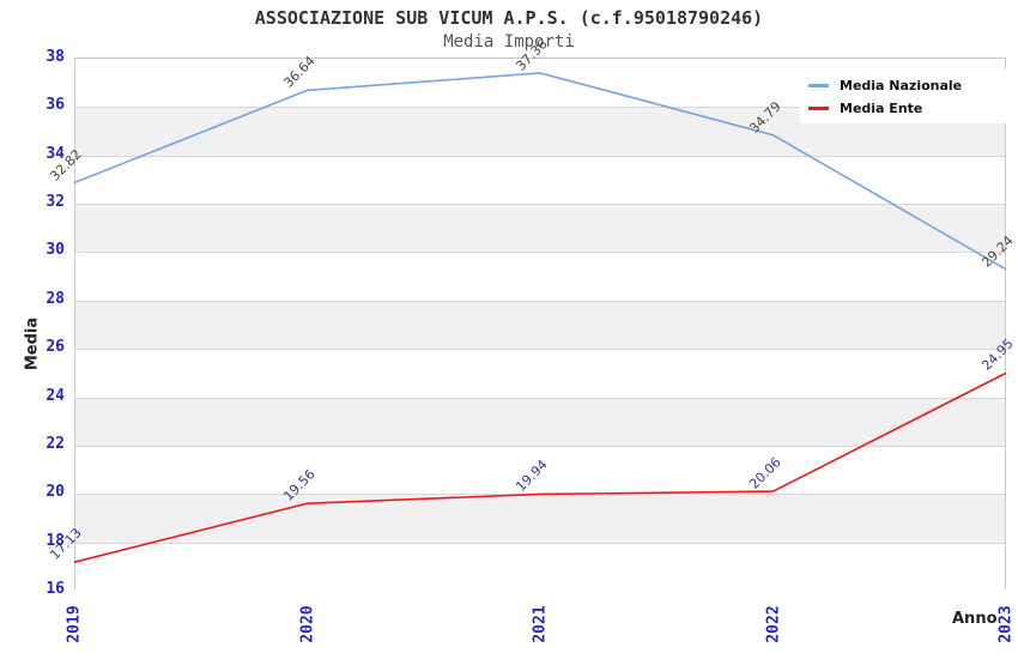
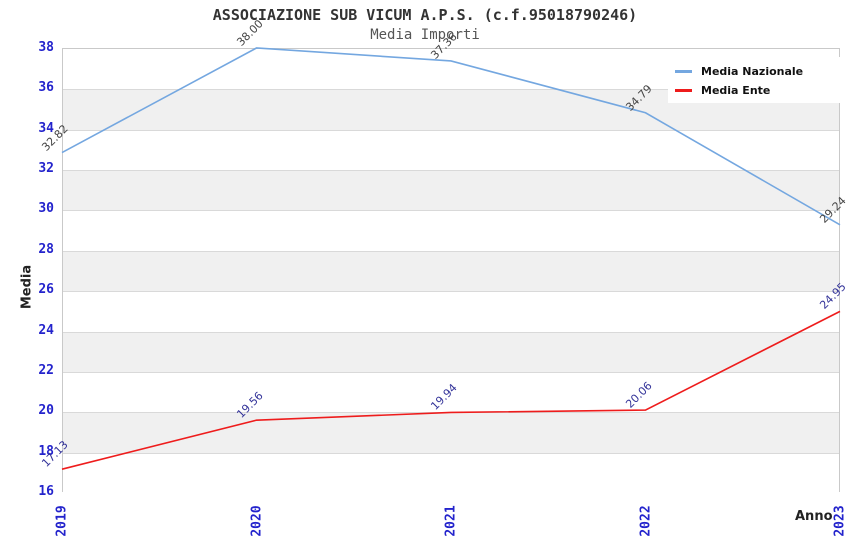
Media Nazionale/2020: 36.64 -> 38.00
